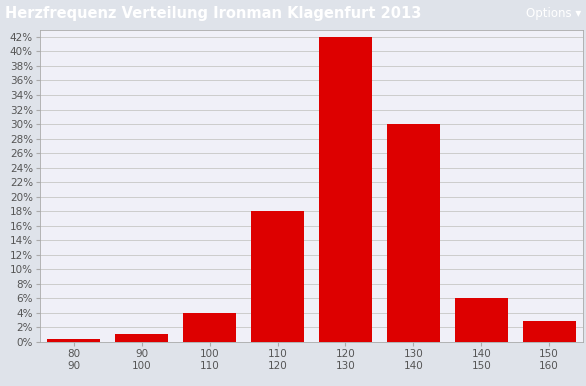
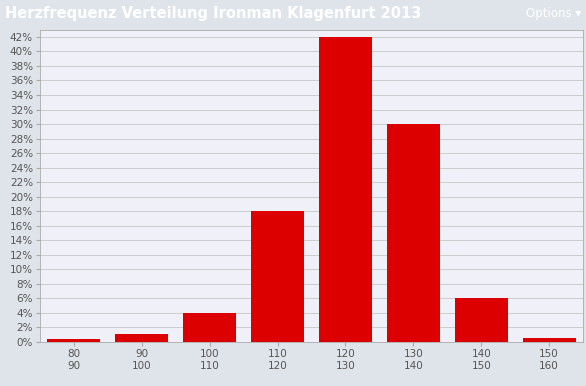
150 160: 2.8% -> 0.5%
